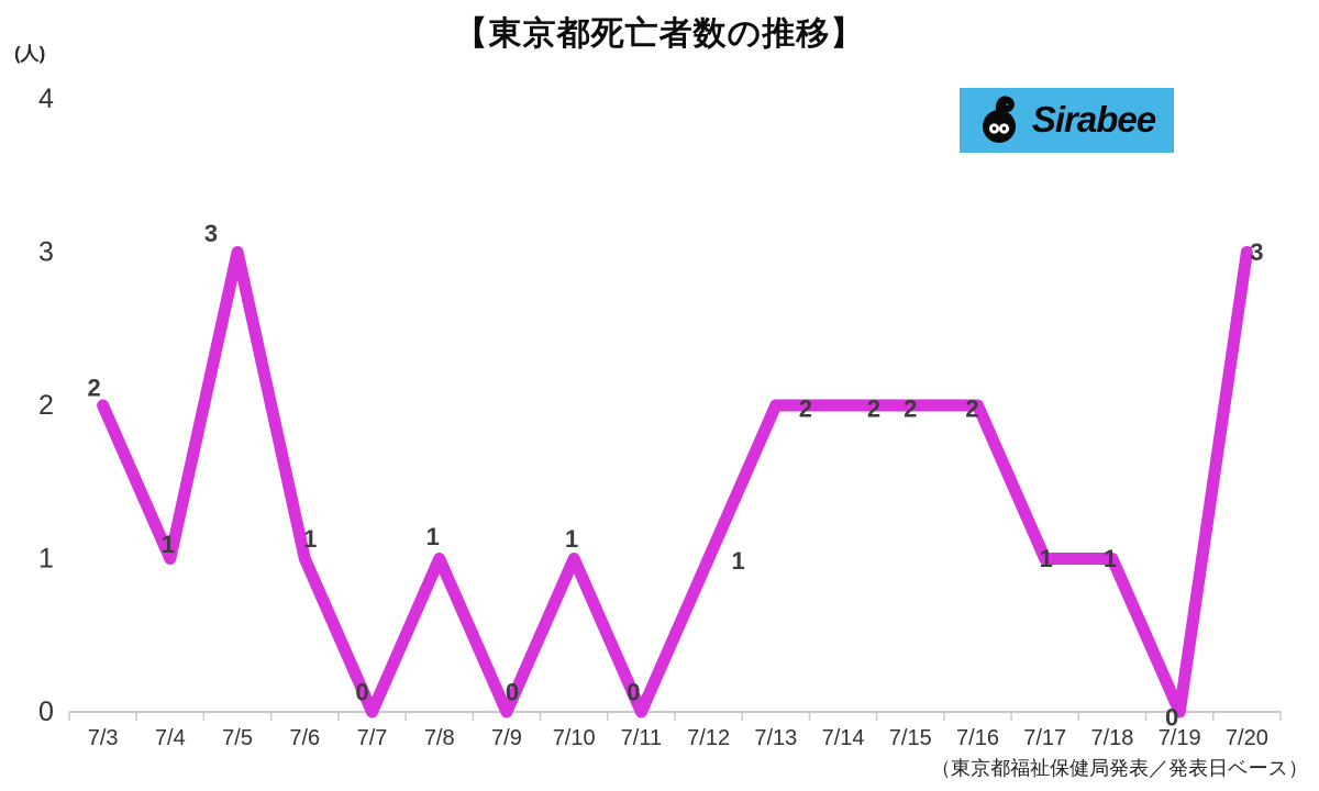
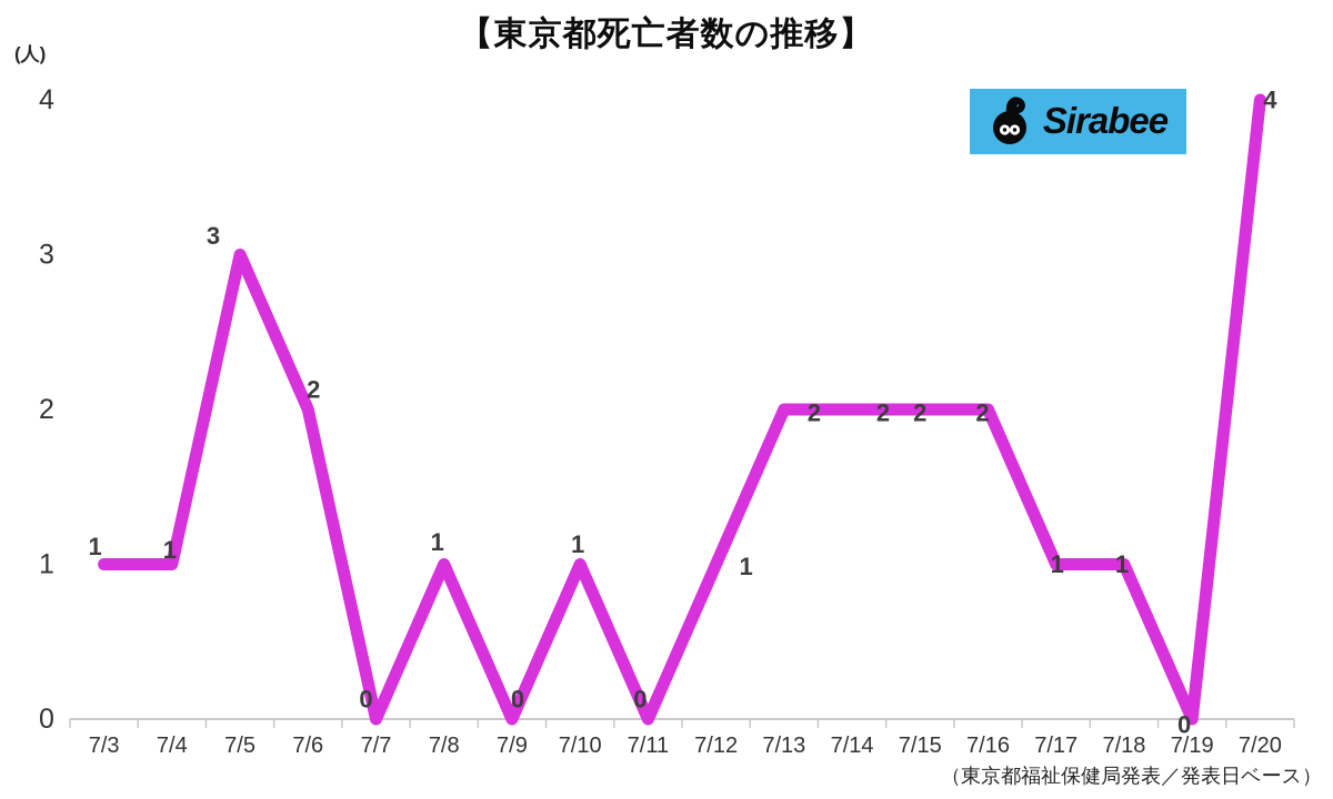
7/3: 2 -> 1
7/6: 1 -> 2
7/20: 3 -> 4
